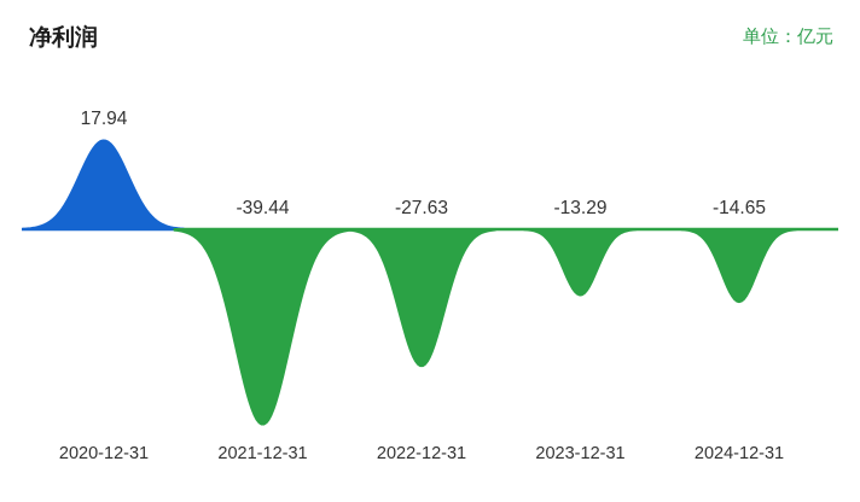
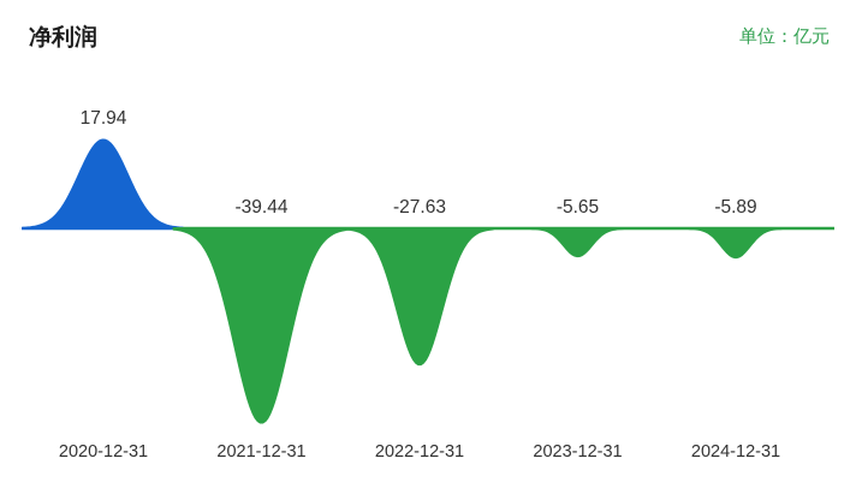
2023-12-31: -13.29 -> -5.65
2024-12-31: -14.65 -> -5.89
